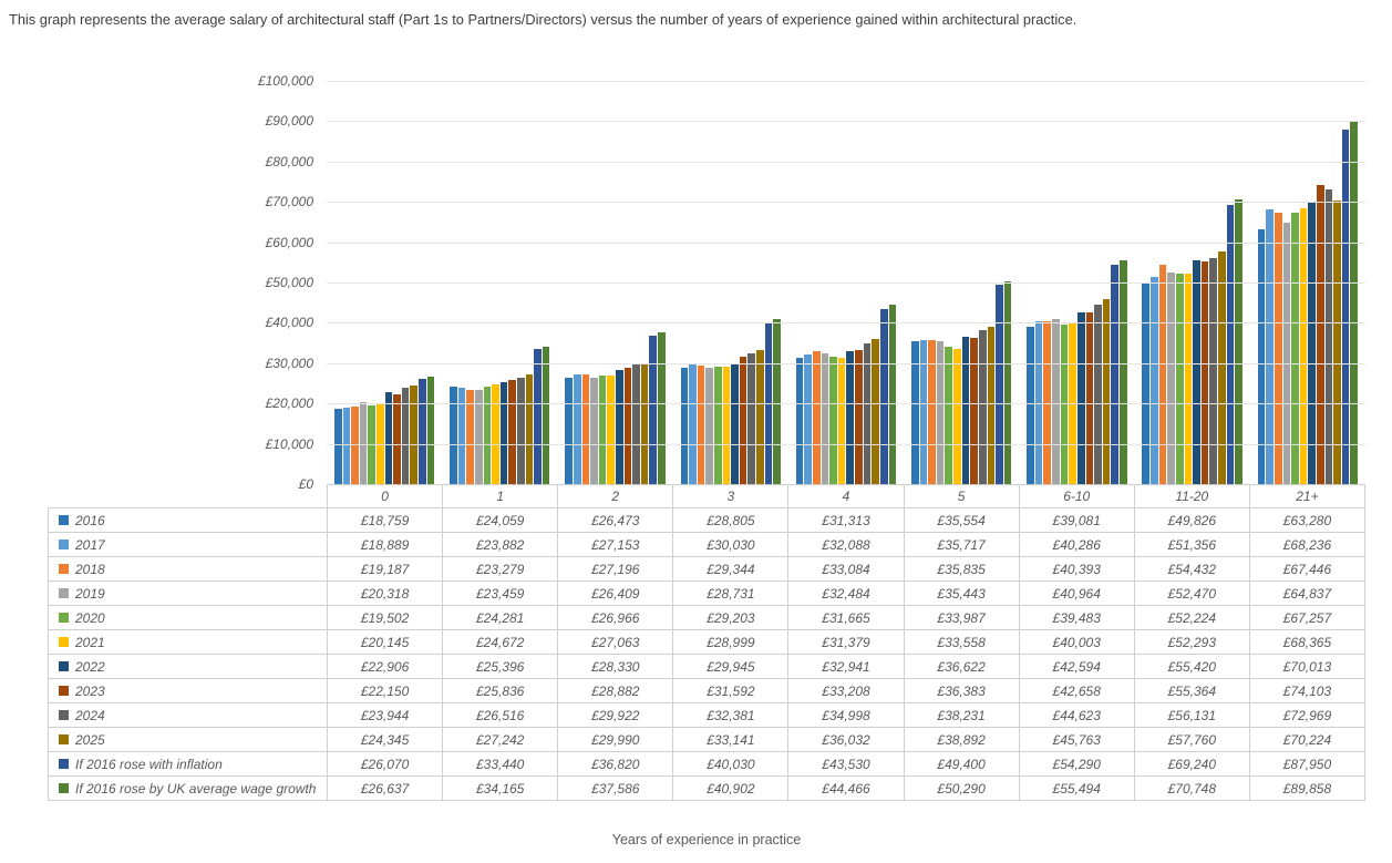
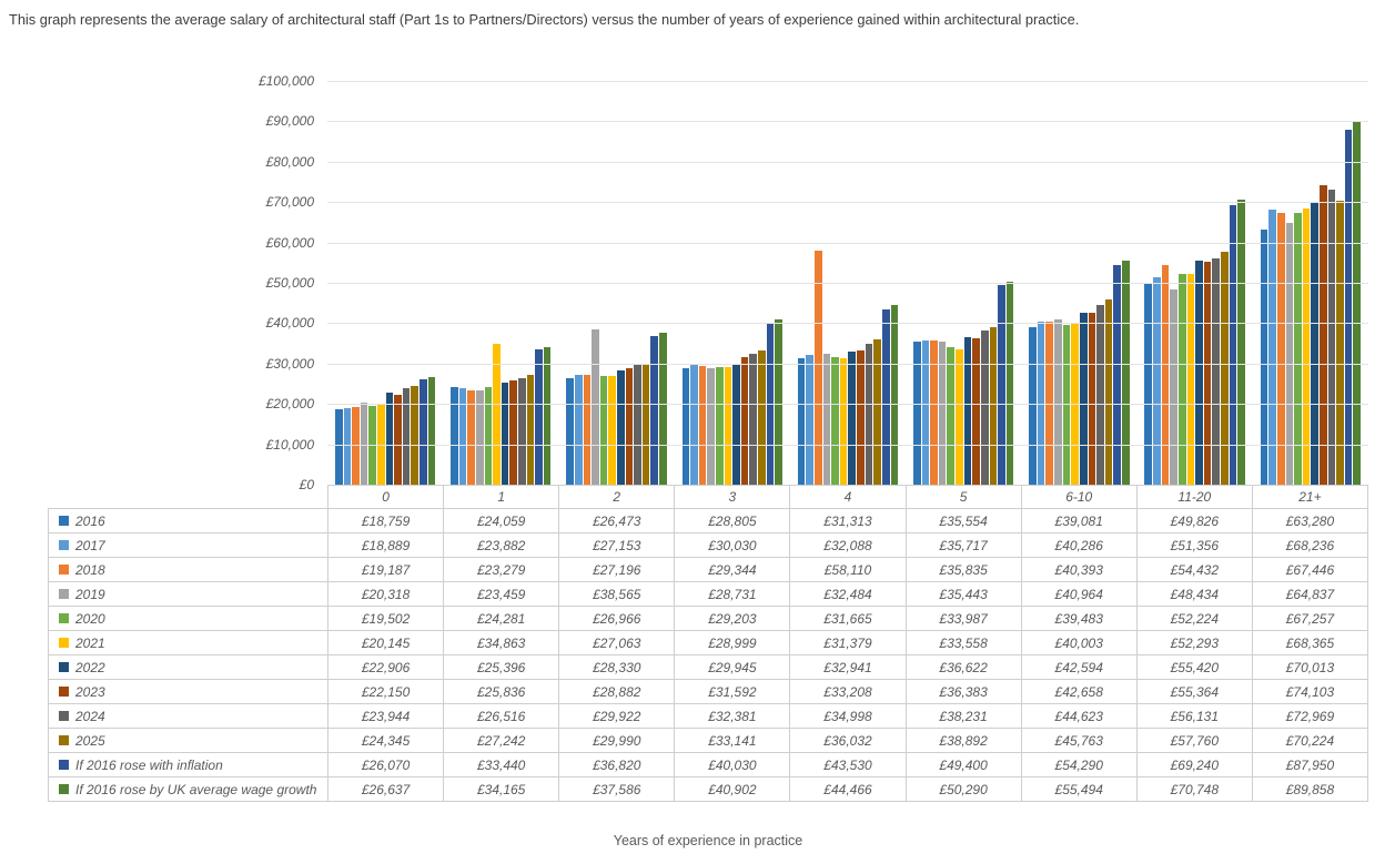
2021/1: £24,672 -> £34,863
2019/2: £26,409 -> £38,565
2018/4: £33,084 -> £58,110
2019/11-20: £52,470 -> £48,434
